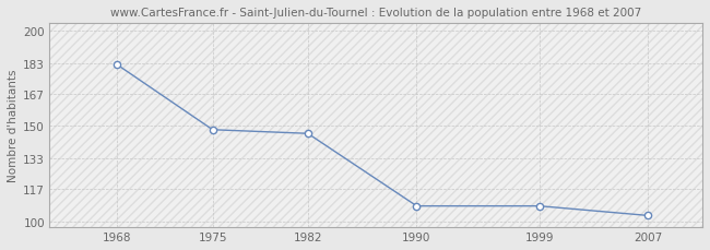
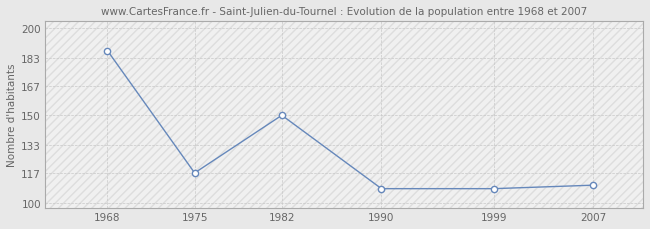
1968: 182 -> 187
1975: 148 -> 117
1982: 146 -> 150
2007: 103 -> 110
